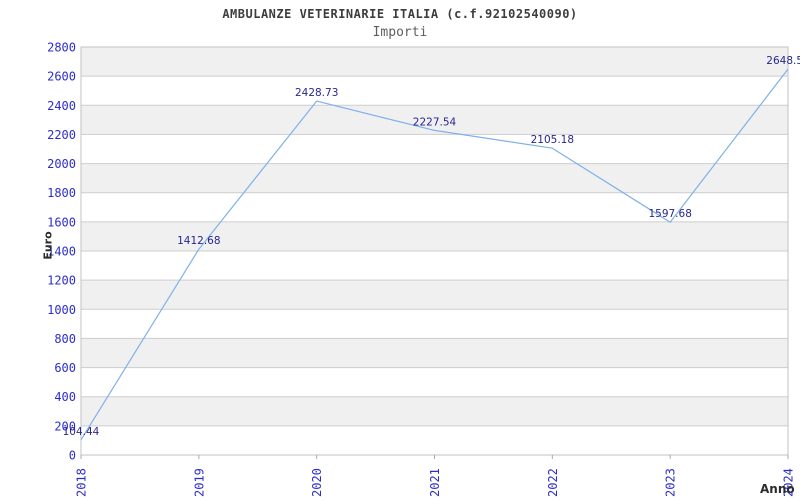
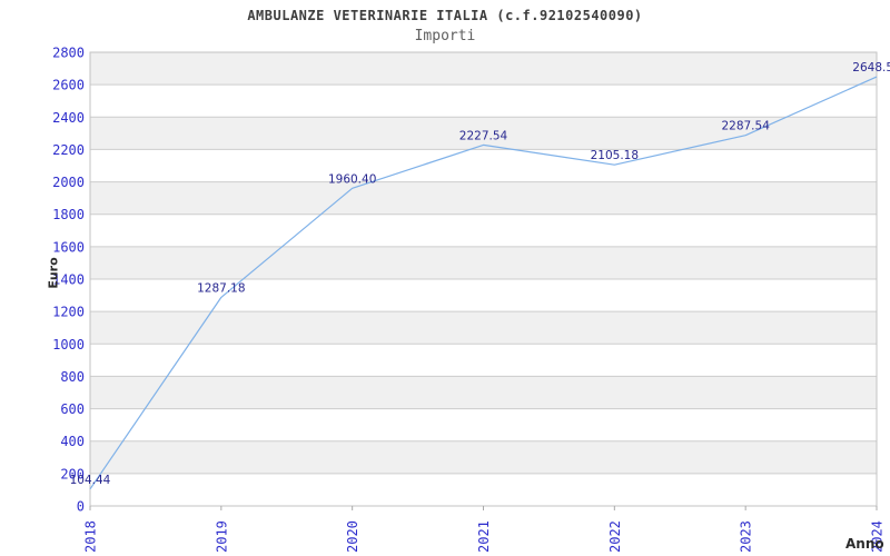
2019: 1412.68 -> 1287.18
2020: 2428.73 -> 1960.40
2023: 1597.68 -> 2287.54
